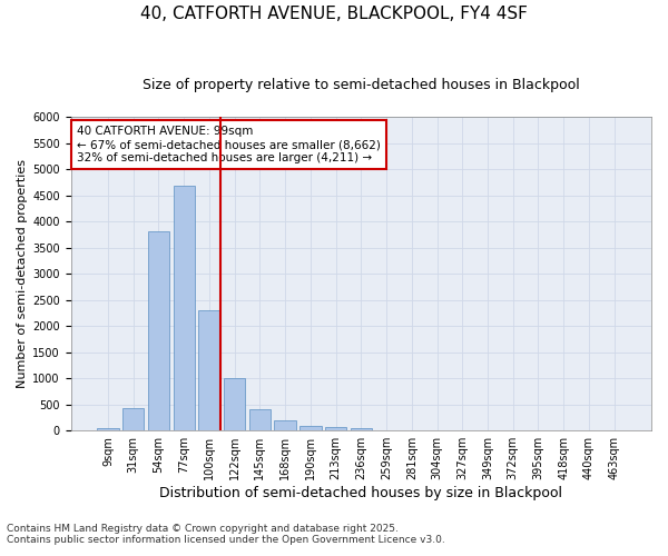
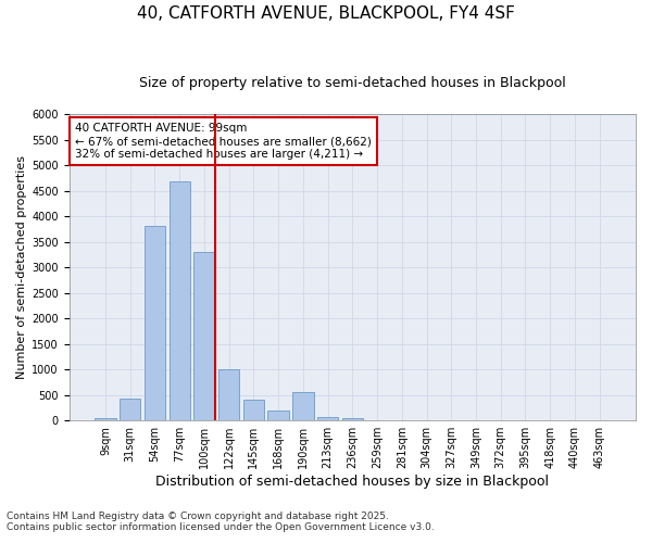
100sqm: 2300 -> 3300
190sqm: 90 -> 550
